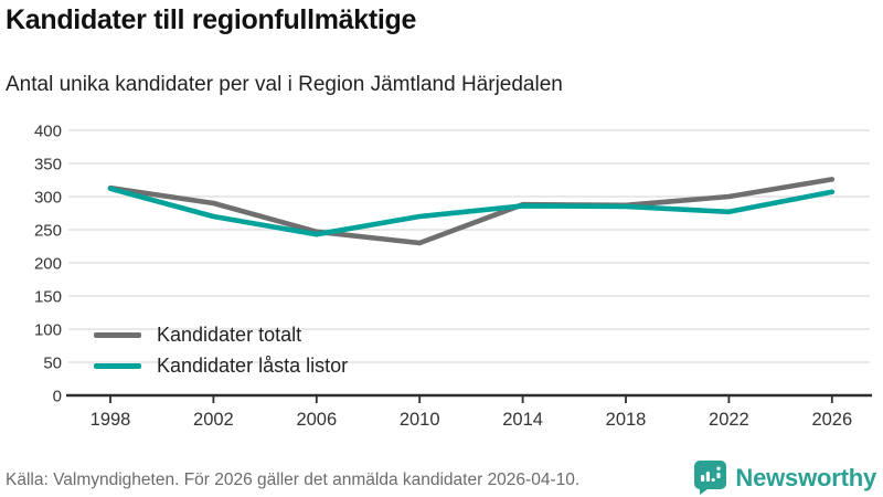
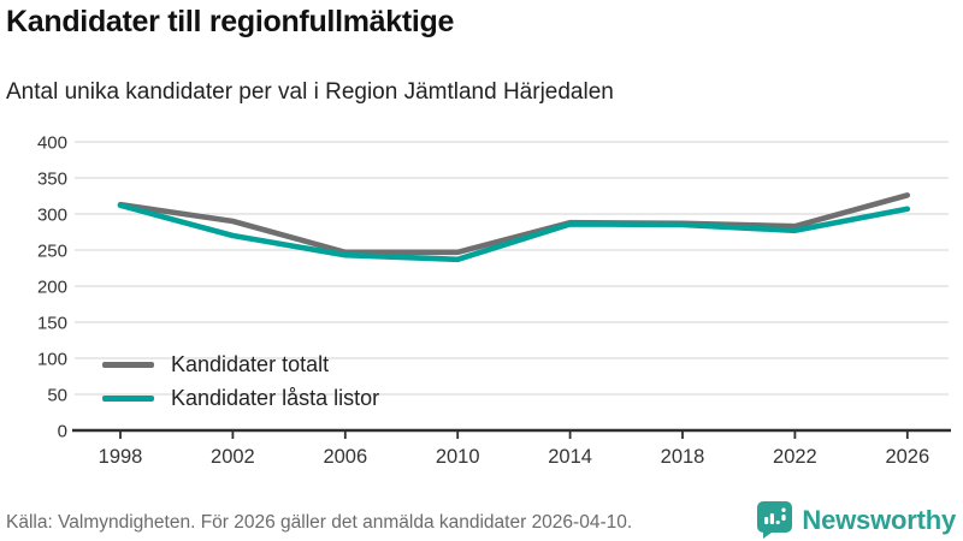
Kandidater totalt/2010: 230 -> 250
Kandidater låsta listor/2010: 270 -> 240
Kandidater totalt/2022: 300 -> 280
